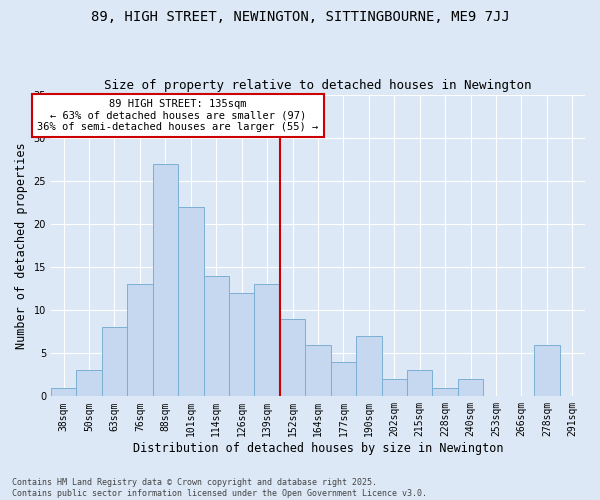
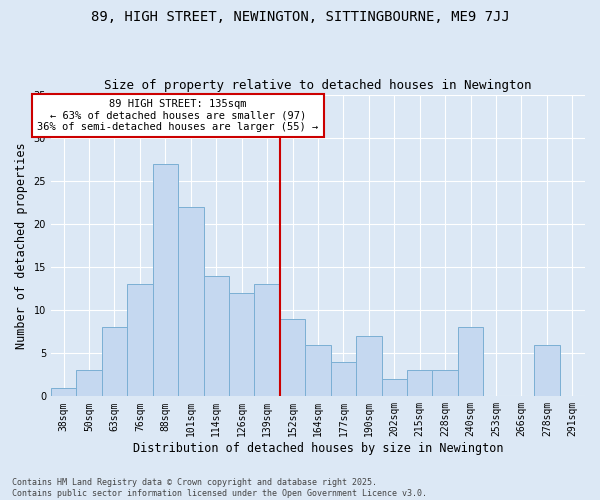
228sqm: 1 -> 3
240sqm: 2 -> 8
